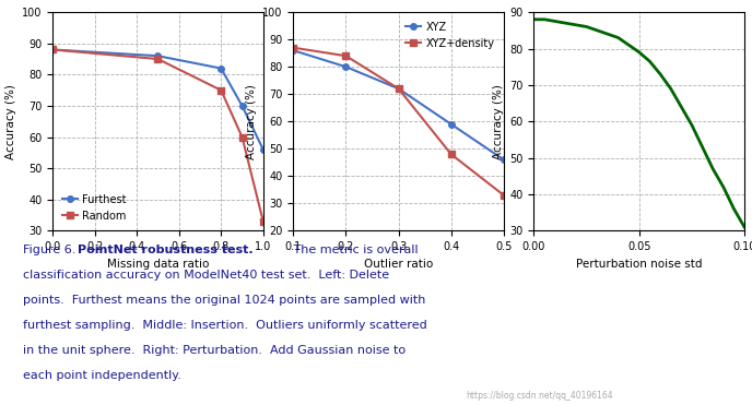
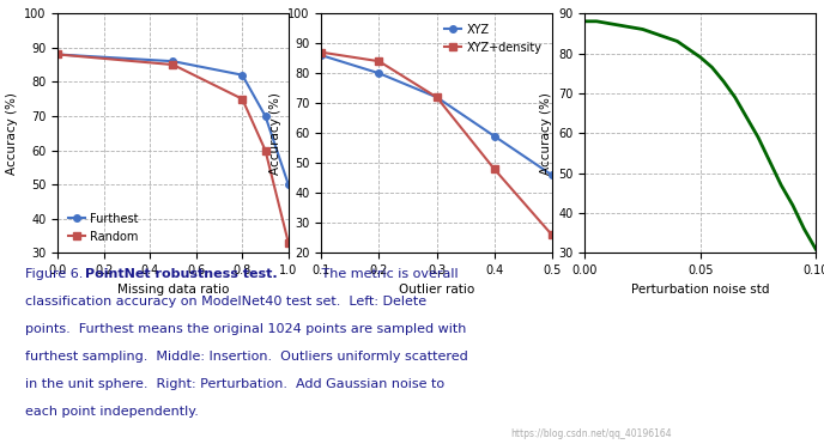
Furthest/1.0: 56 -> 50
XYZ+density/0.5: 33 -> 26
